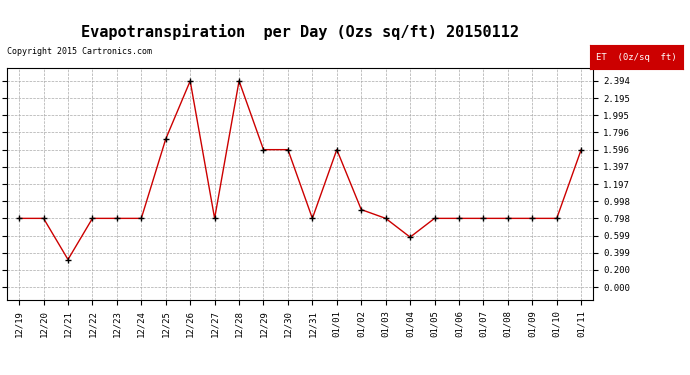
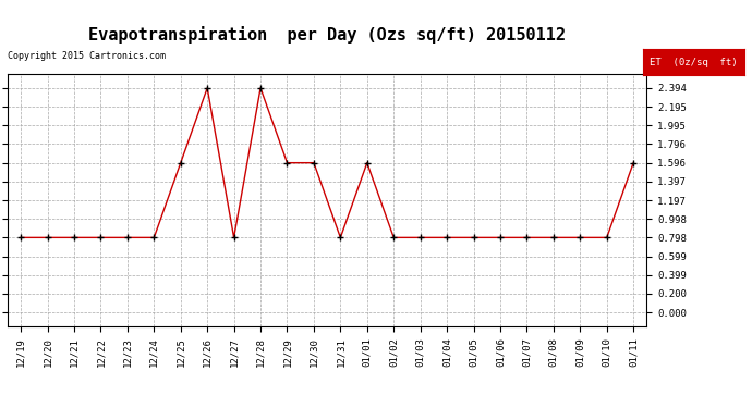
12/21: 0.32 -> 0.80
12/25: 1.72 -> 1.60
01/02: 0.90 -> 0.80
01/04: 0.58 -> 0.80
